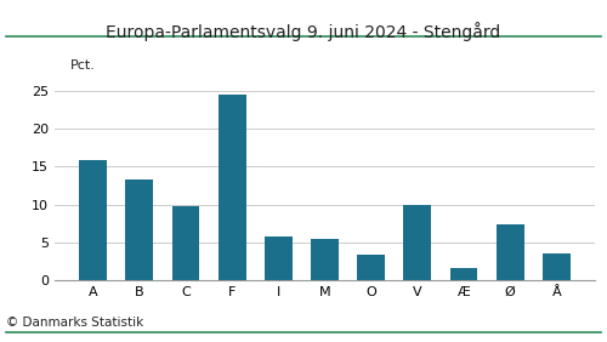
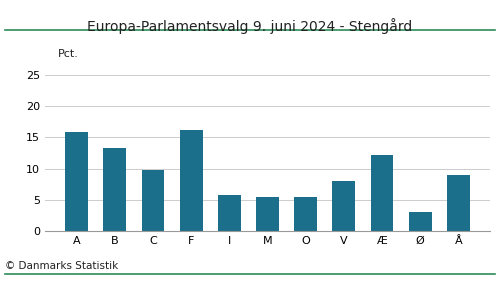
F: 24.4 -> 16.2
O: 3.4 -> 5.4
V: 10.0 -> 8.0
Æ: 1.7 -> 12.2
Ø: 7.4 -> 3.0
Å: 3.5 -> 9.0
